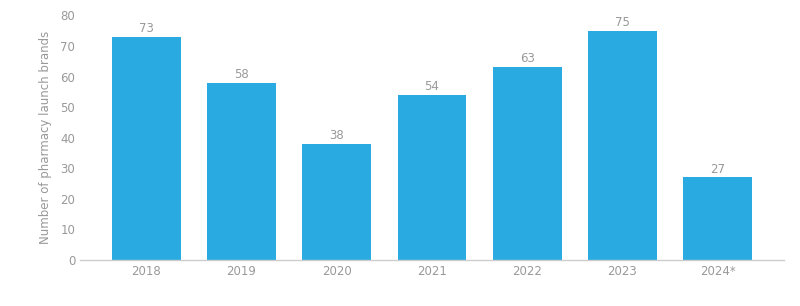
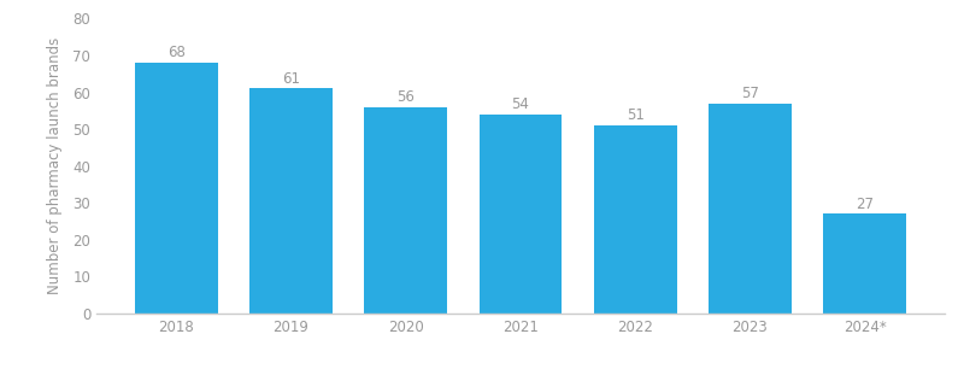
2018: 73 -> 68
2019: 58 -> 61
2020: 38 -> 56
2022: 63 -> 51
2023: 75 -> 57
